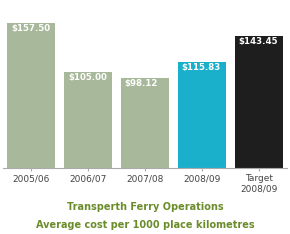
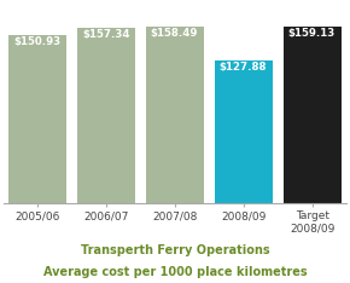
2005/06: $157.50 -> $150.93
2006/07: $105.00 -> $157.34
2007/08: $98.12 -> $158.49
2008/09: $115.83 -> $127.88
Target 2008/09: $143.45 -> $159.13
